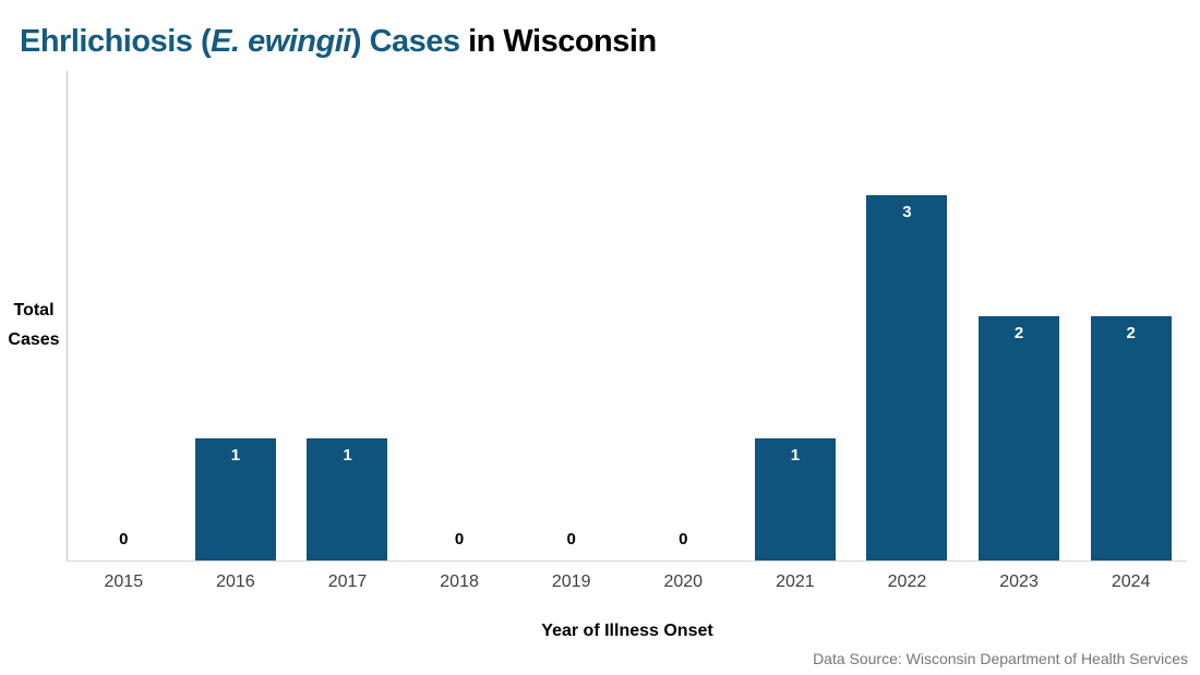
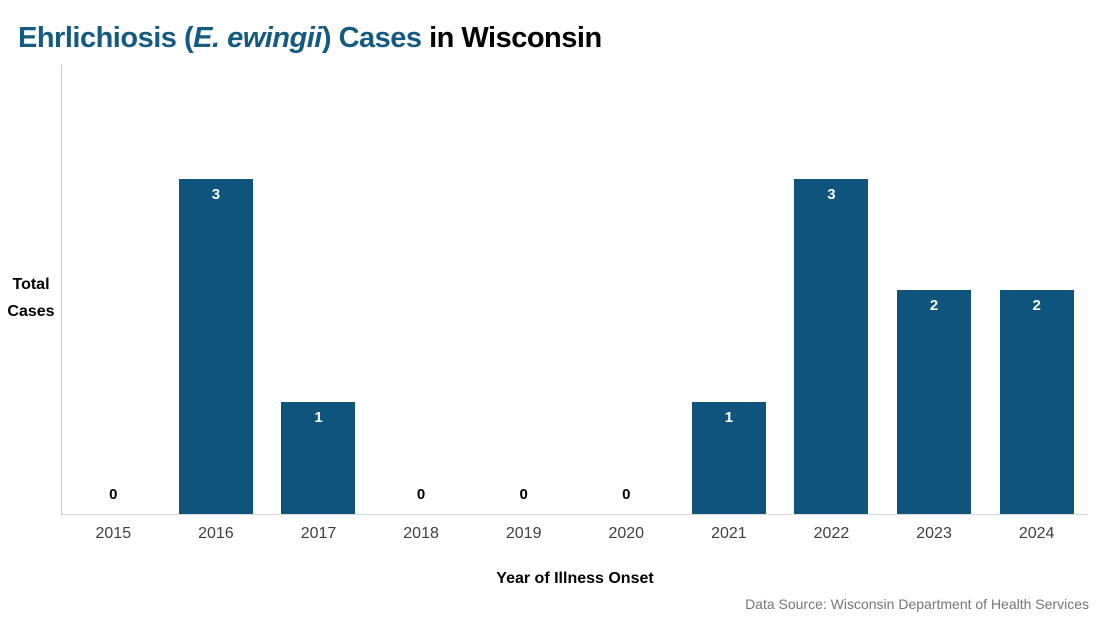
2016: 1 -> 3
